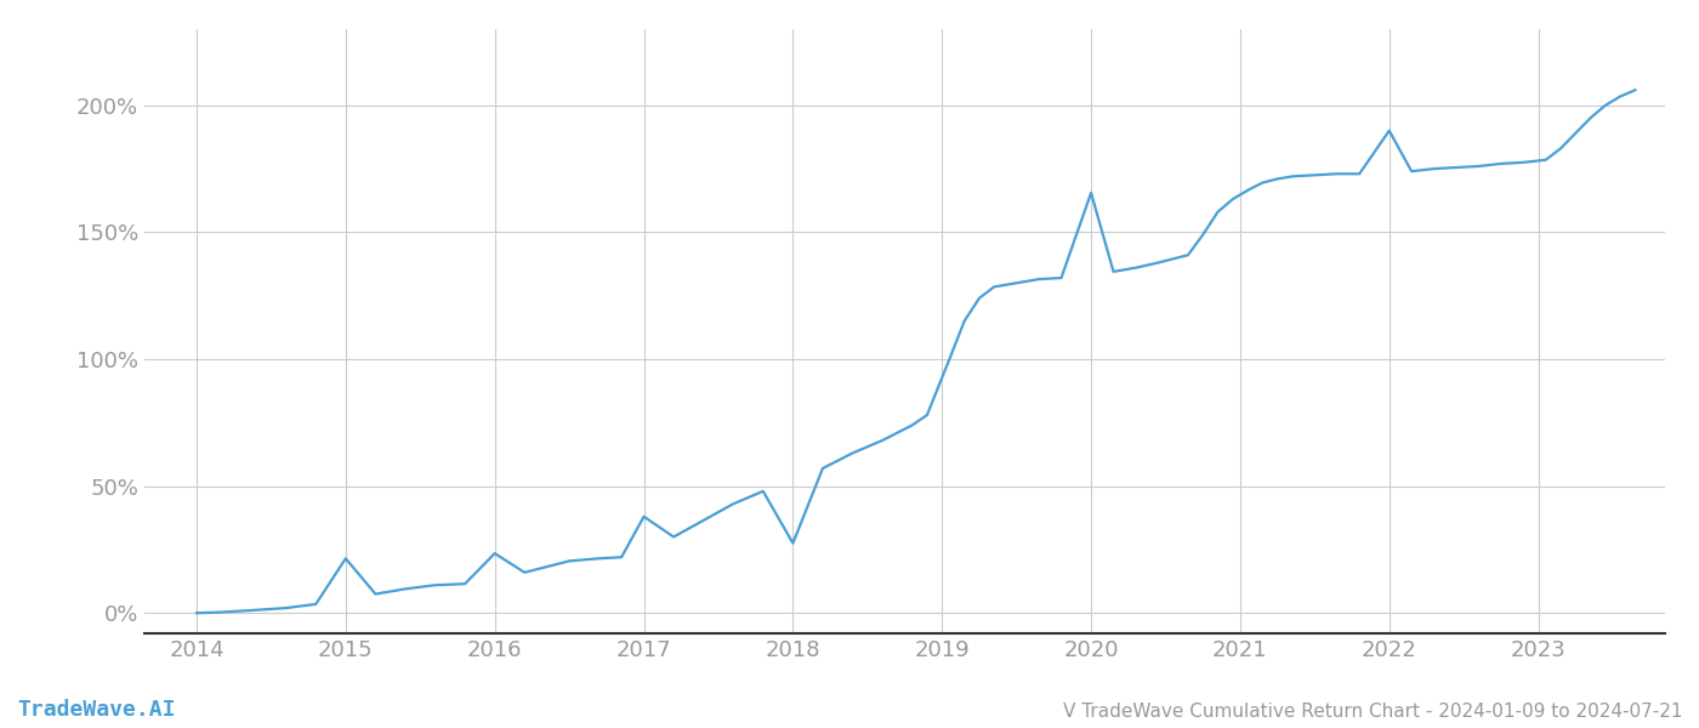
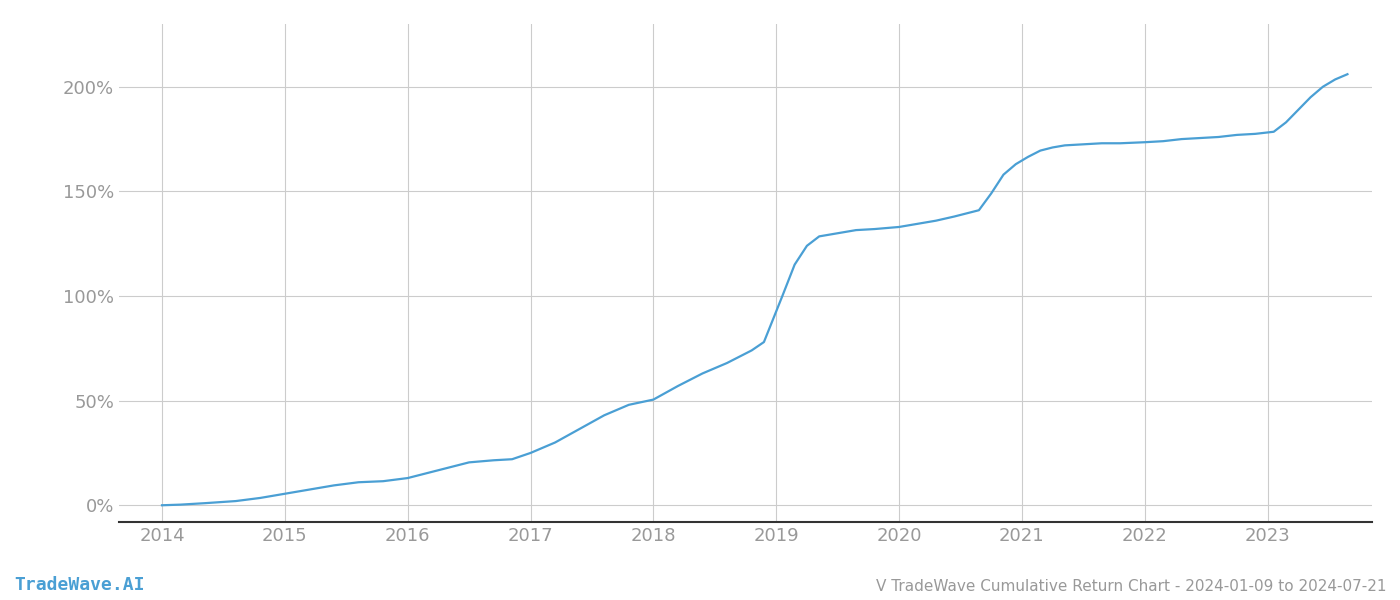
2015: 21.5% -> 5.5%
2016: 23.5% -> 13.0%
2017: 38.0% -> 25.0%
2018: 27.5% -> 50.5%
2020: 165.5% -> 133.0%
2022: 190.0% -> 173.5%
